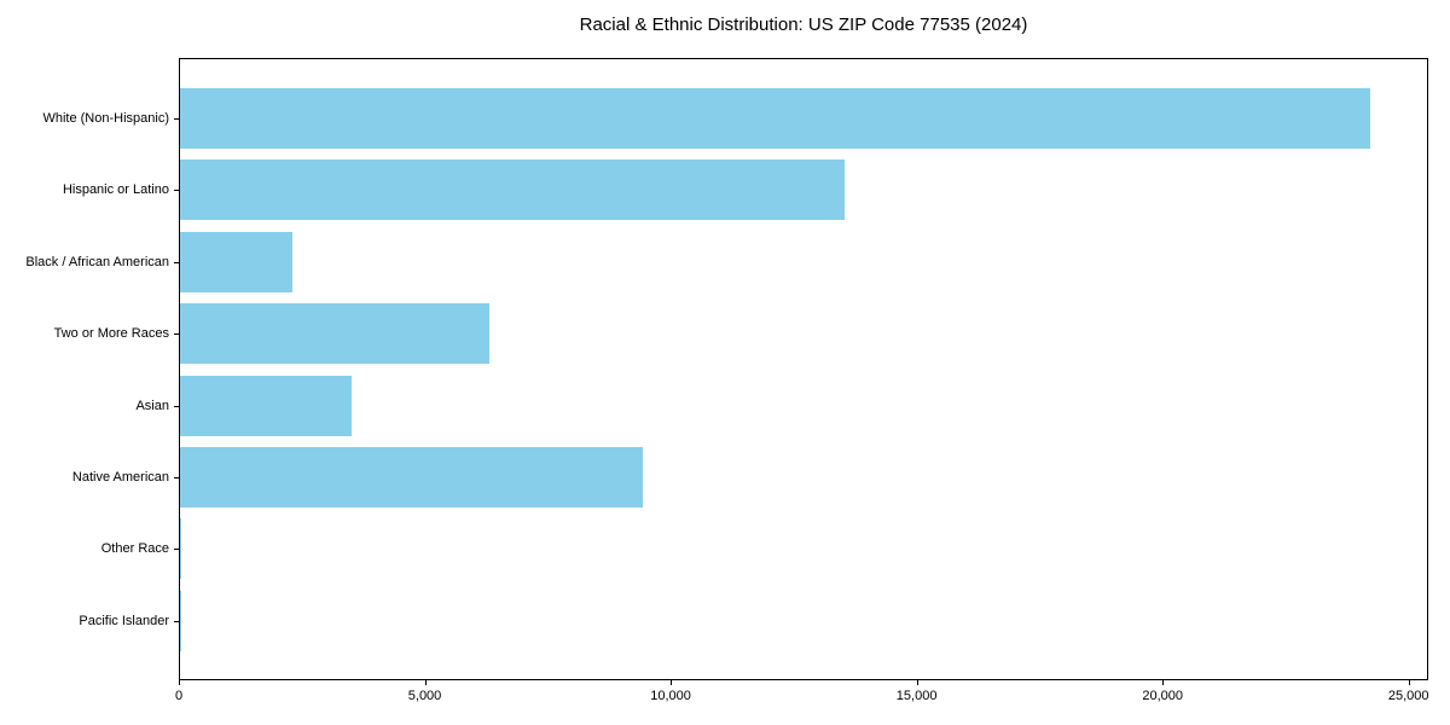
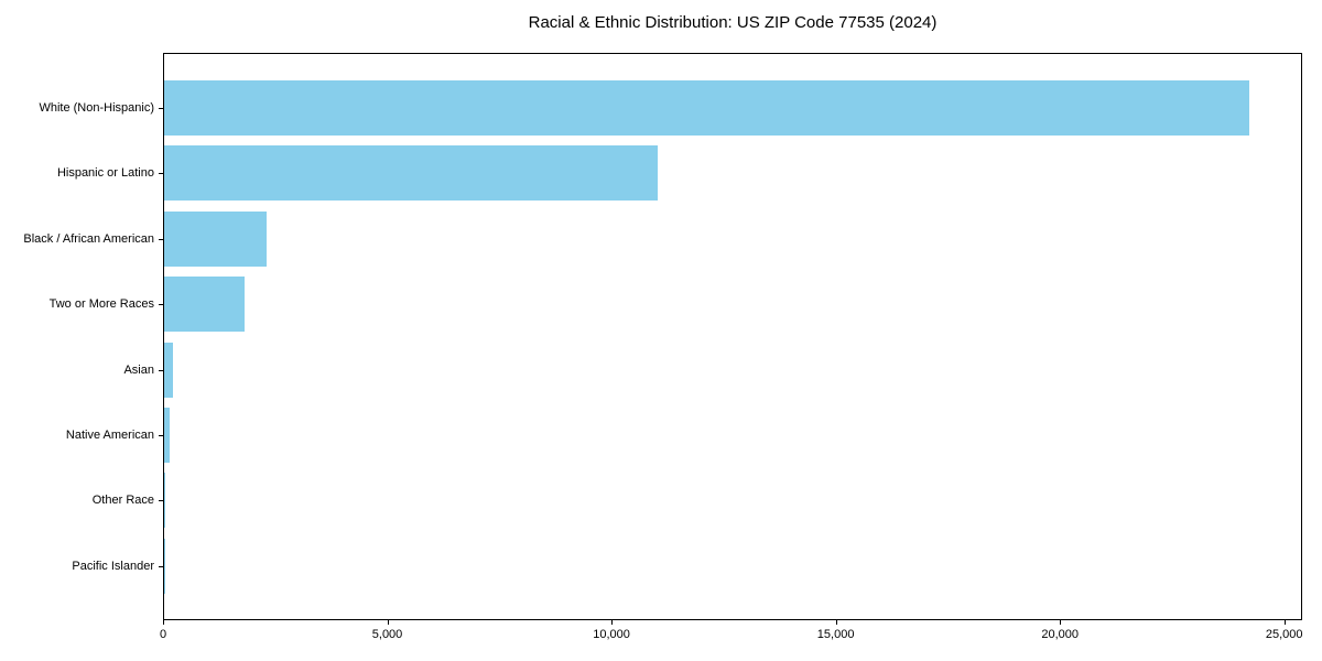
Hispanic or Latino: 13500 -> 11000
Two or More Races: 6300 -> 1800
Asian: 3500 -> 200
Native American: 9400 -> 100
